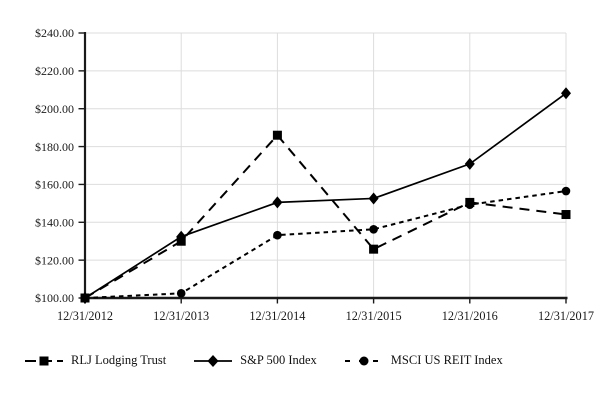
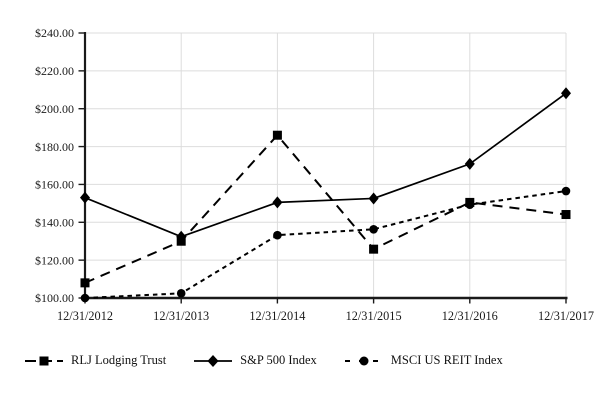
RLJ Lodging Trust/12/31/2012: $100 -> $108
S&P 500 Index/12/31/2012: $100 -> $153
